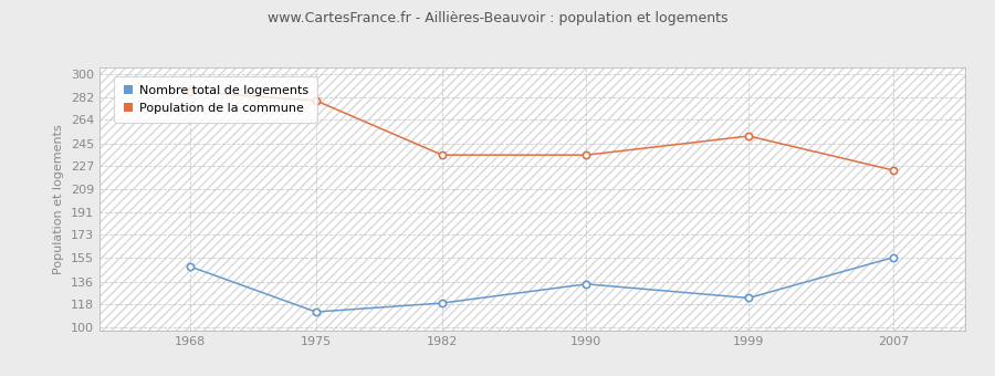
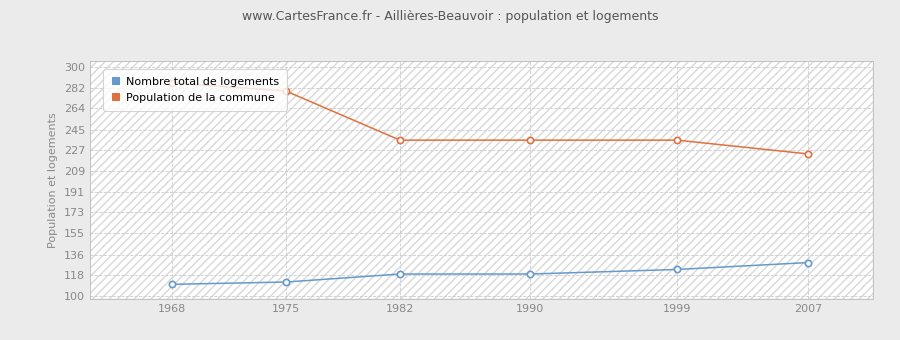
Nombre total de logements/1968: 148 -> 110
Nombre total de logements/1990: 134 -> 119
Population de la commune/1999: 251 -> 236
Nombre total de logements/2007: 155 -> 129
